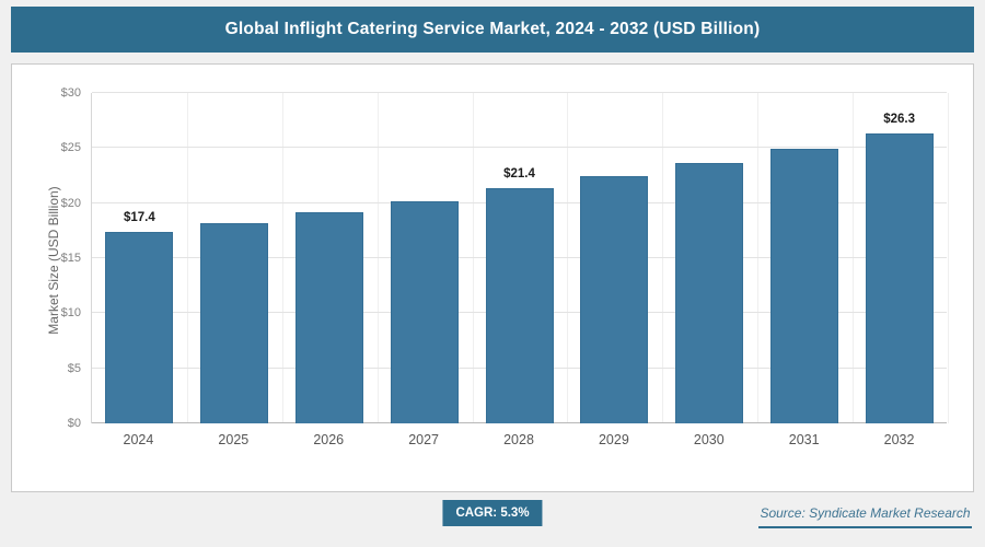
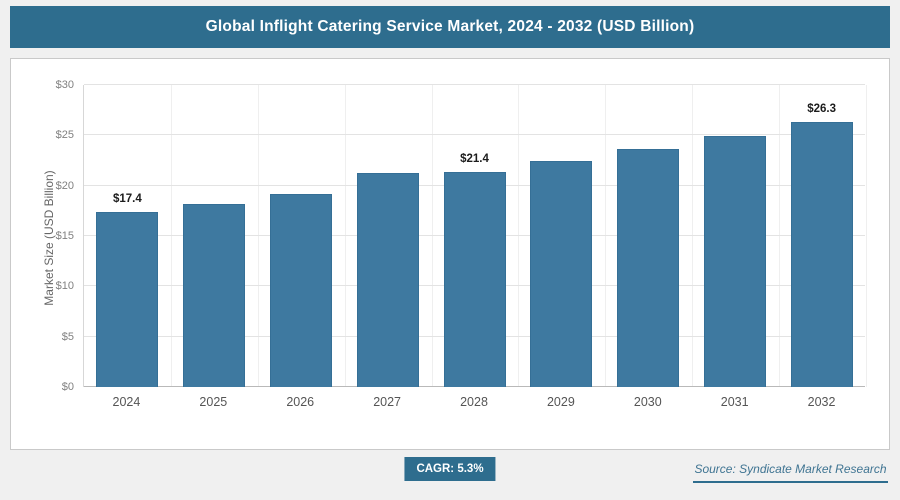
2027: $20.2 -> $21.3
